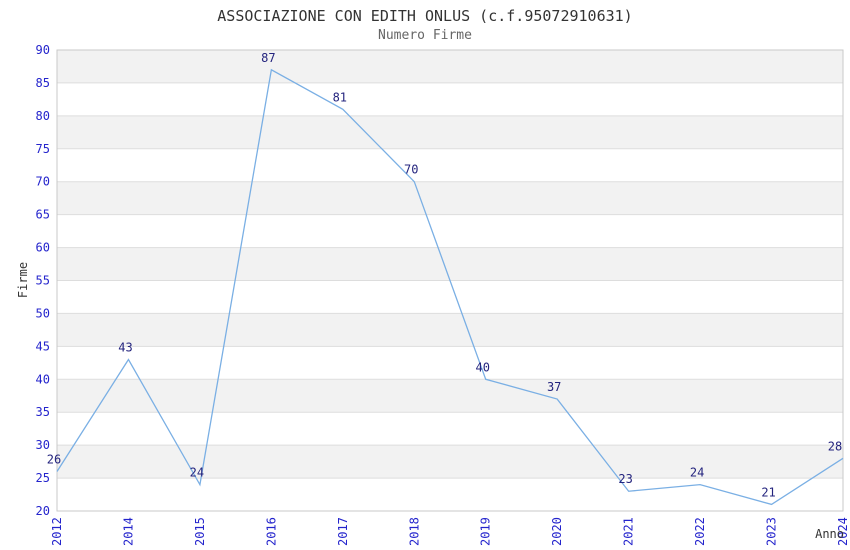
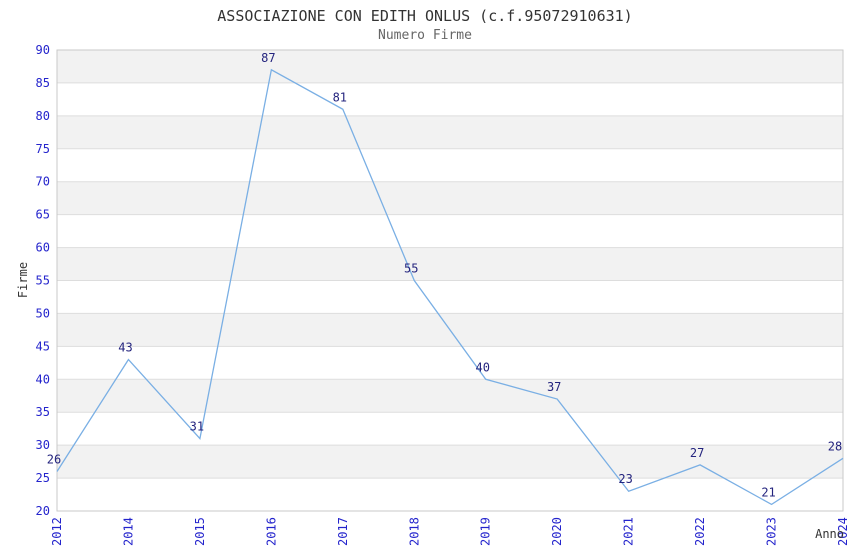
2015: 24 -> 31
2018: 70 -> 55
2022: 24 -> 27
